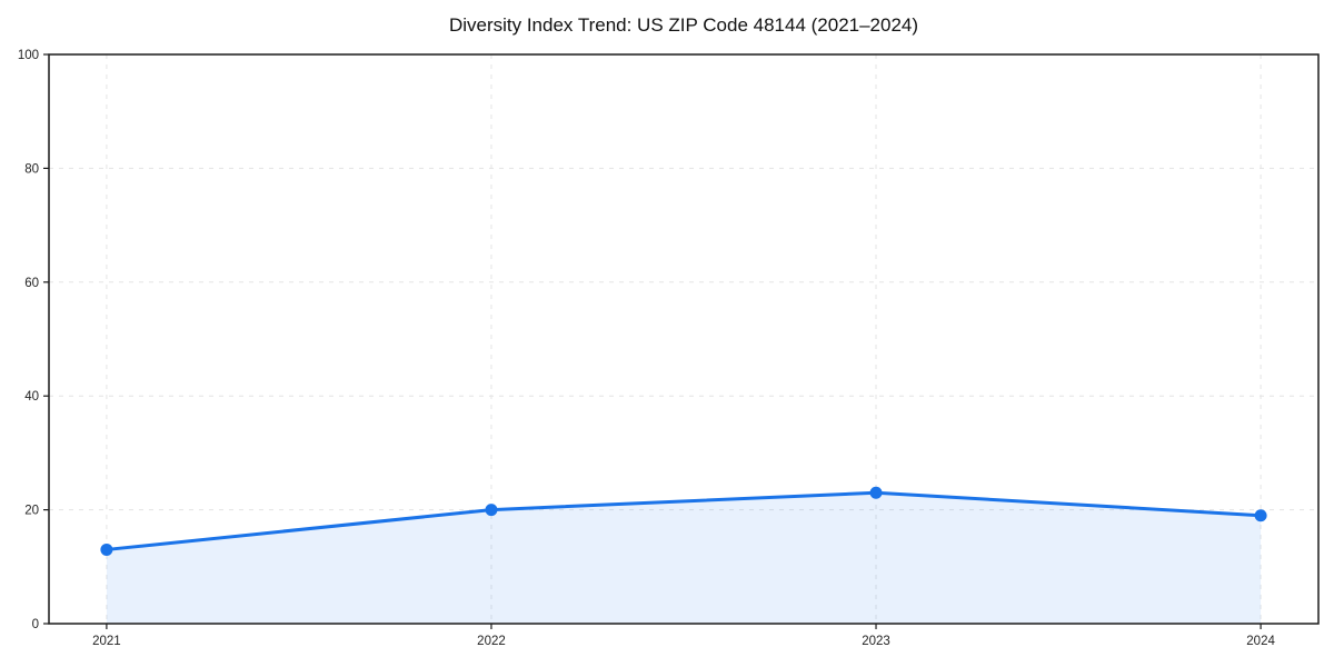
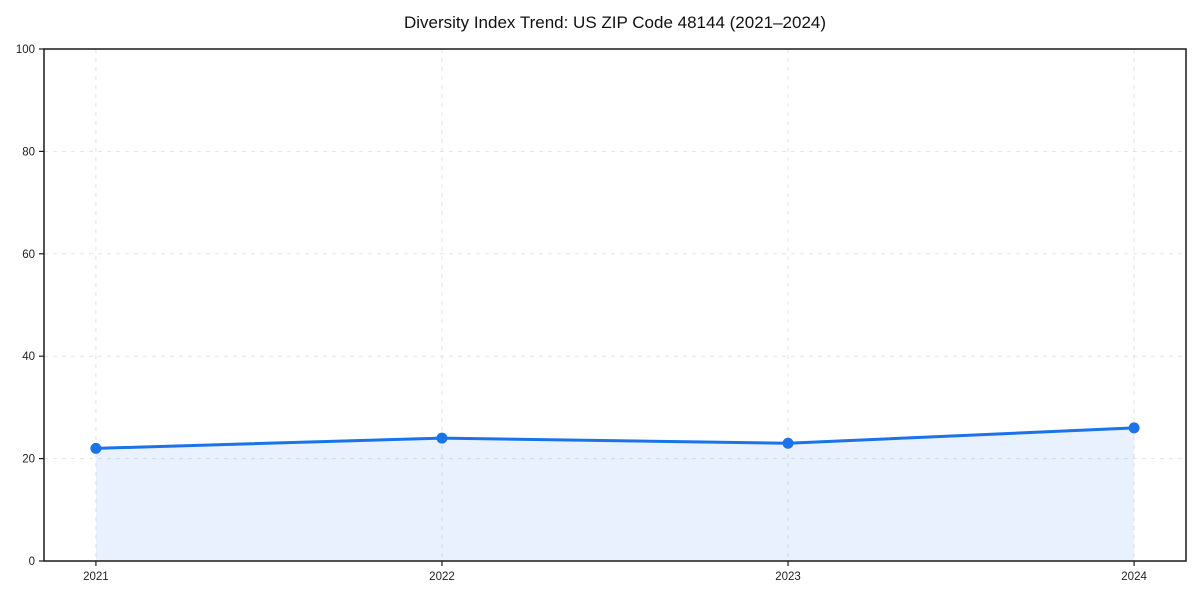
2021: 13 -> 22
2022: 20 -> 24
2024: 19 -> 26
